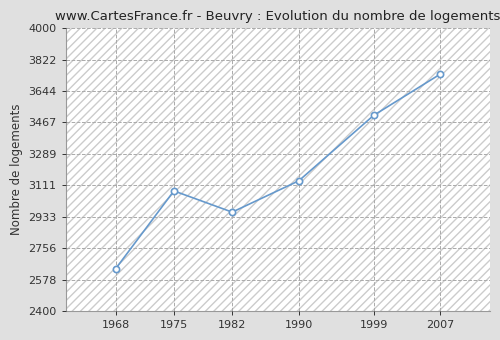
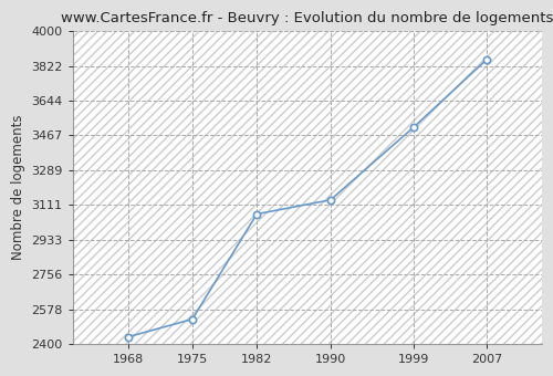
1968: 2640 -> 2440
1975: 3080 -> 2530
1982: 2960 -> 3060
2007: 3740 -> 3860
